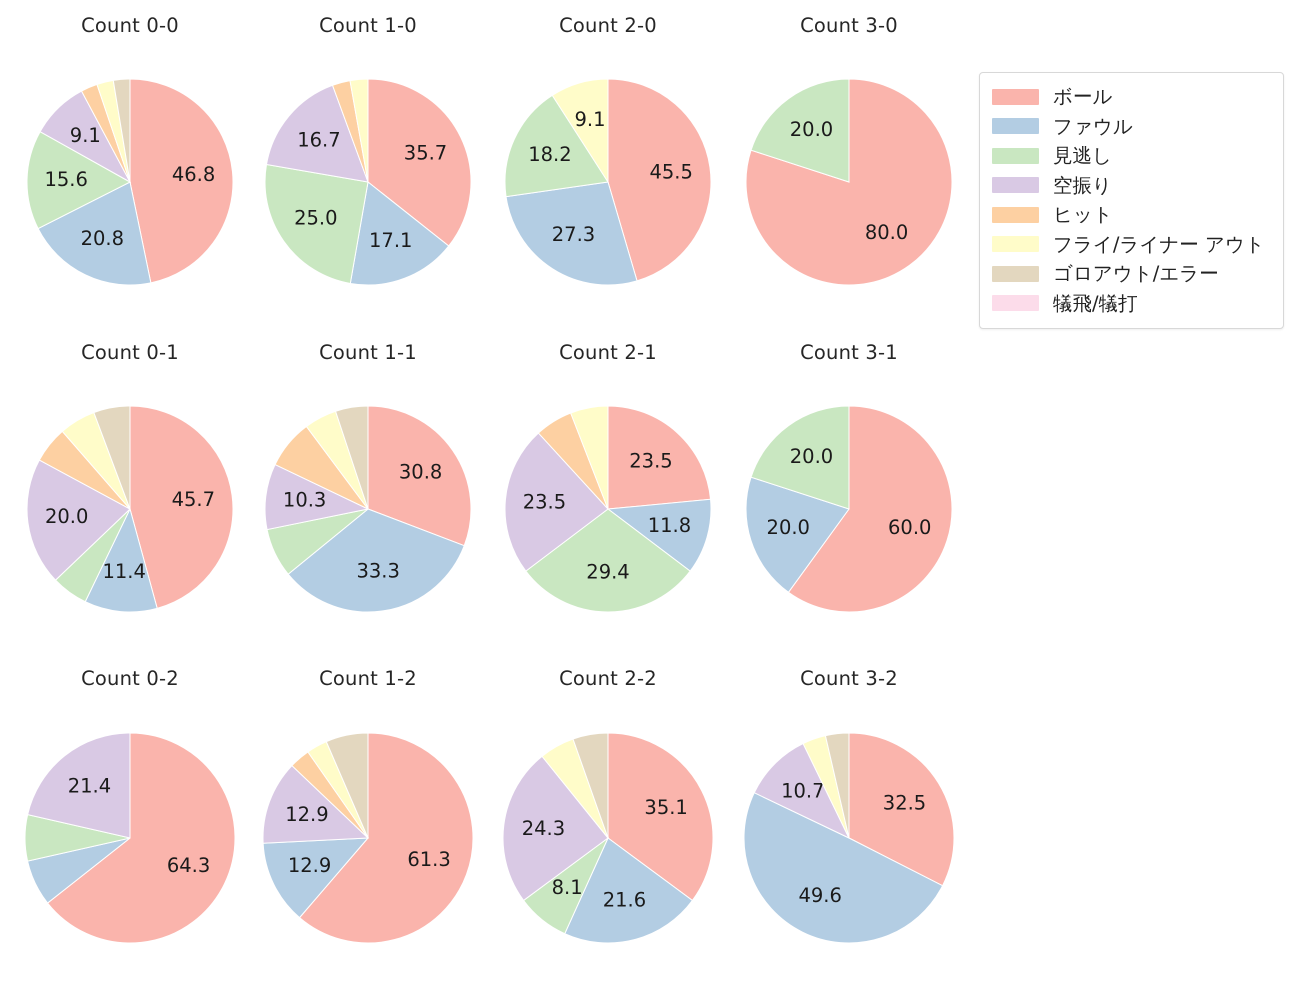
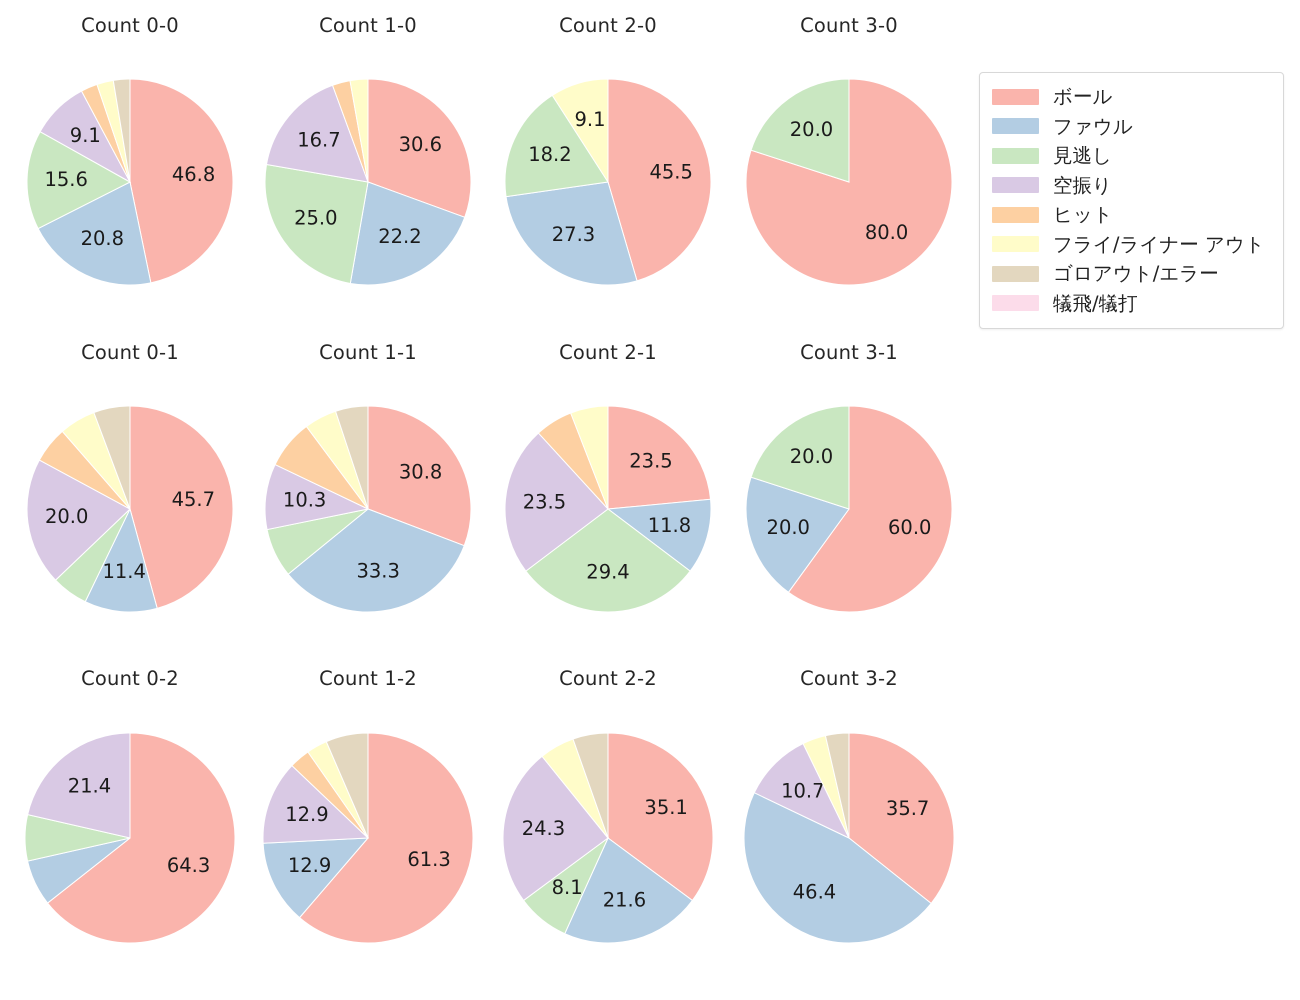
Count 1-0/ボール: 35.7 -> 30.6
Count 1-0/ファウル: 17.1 -> 22.2
Count 3-2/ボール: 32.5 -> 35.7
Count 3-2/ファウル: 49.6 -> 46.4
